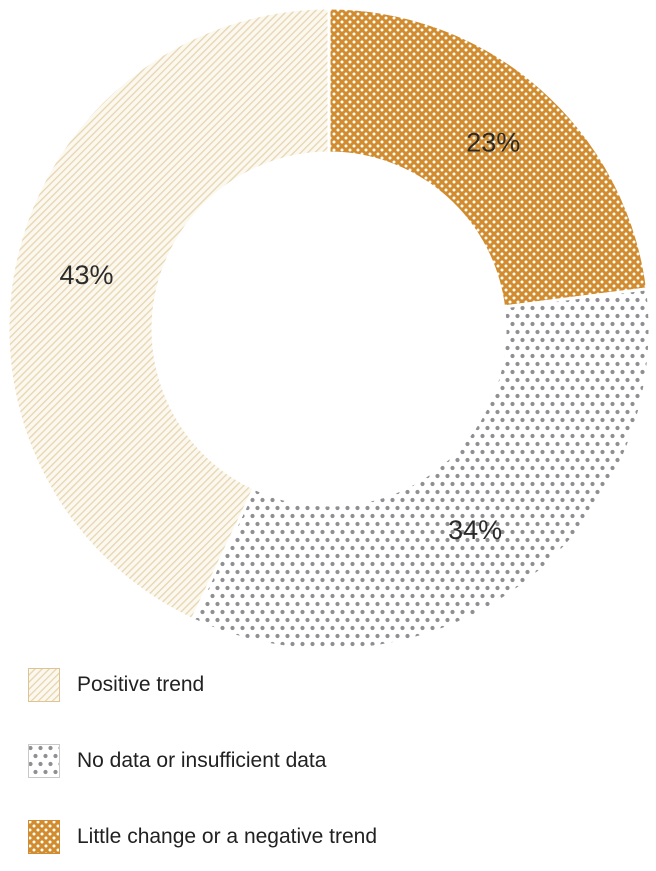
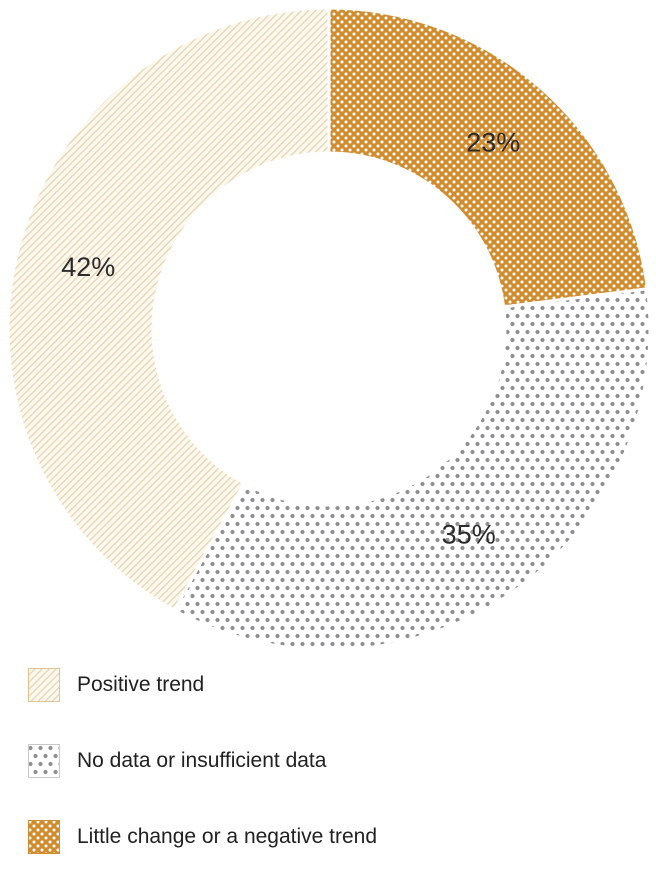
No data or insufficient data: 34% -> 35%
Positive trend: 43% -> 42%
